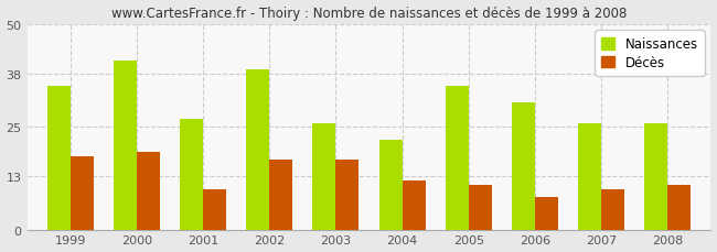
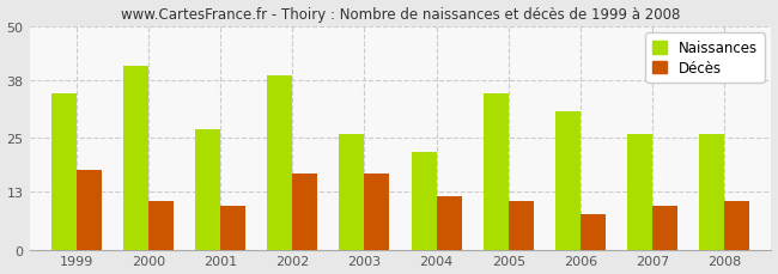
Décès/2000: 19 -> 11
